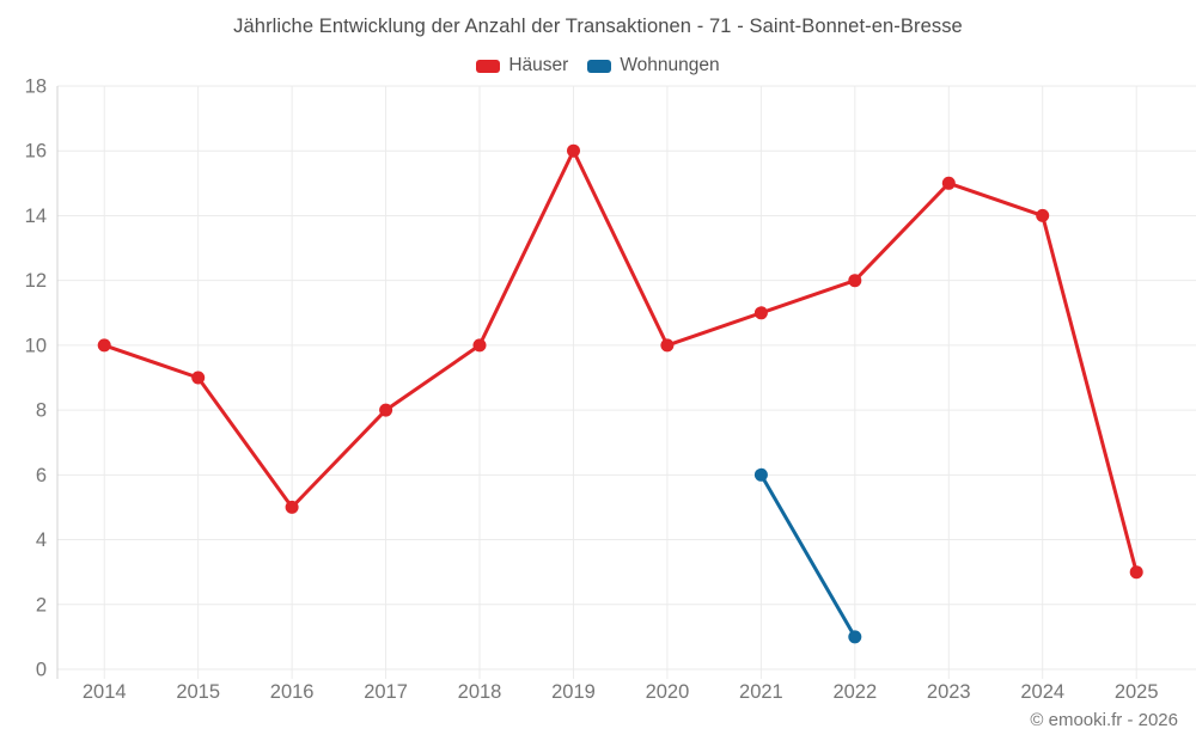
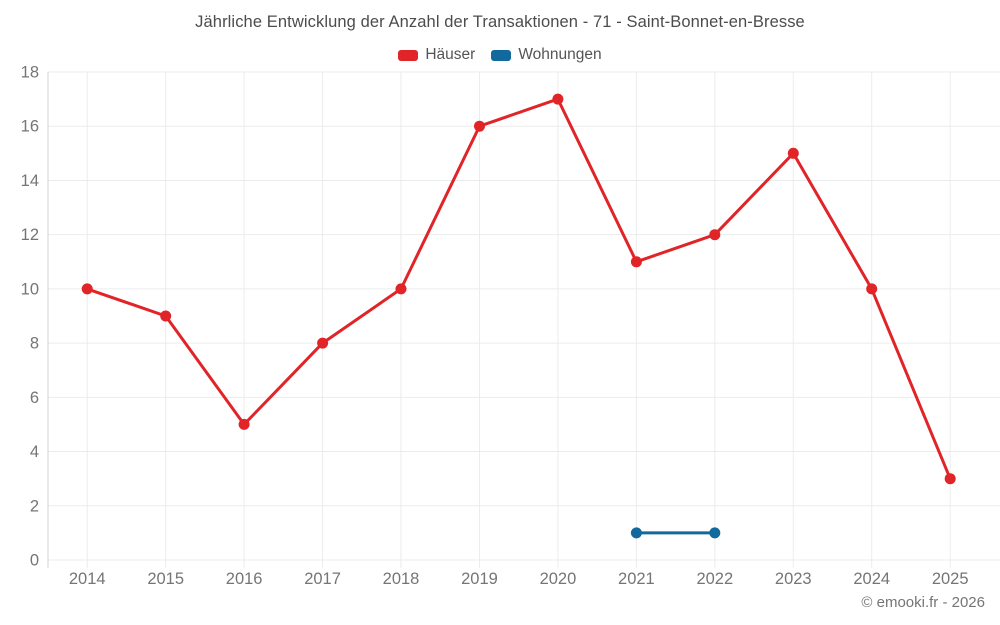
Häuser/2020: 10 -> 17
Wohnungen/2021: 6 -> 1
Häuser/2024: 14 -> 10
